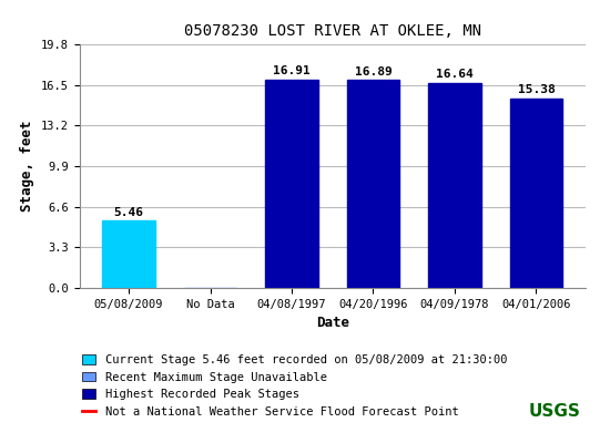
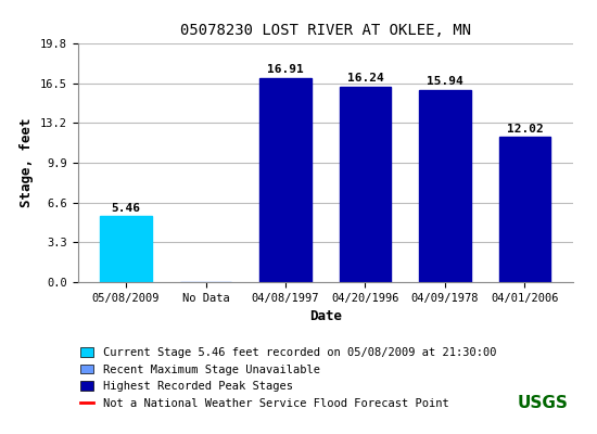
04/20/1996: 16.89 -> 16.24
04/09/1978: 16.64 -> 15.94
04/01/2006: 15.38 -> 12.02
